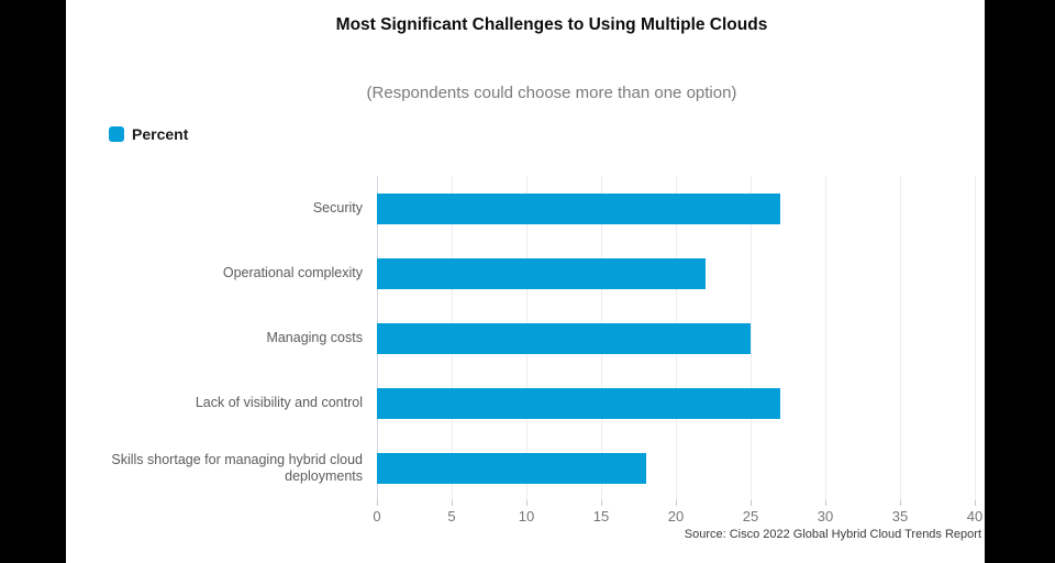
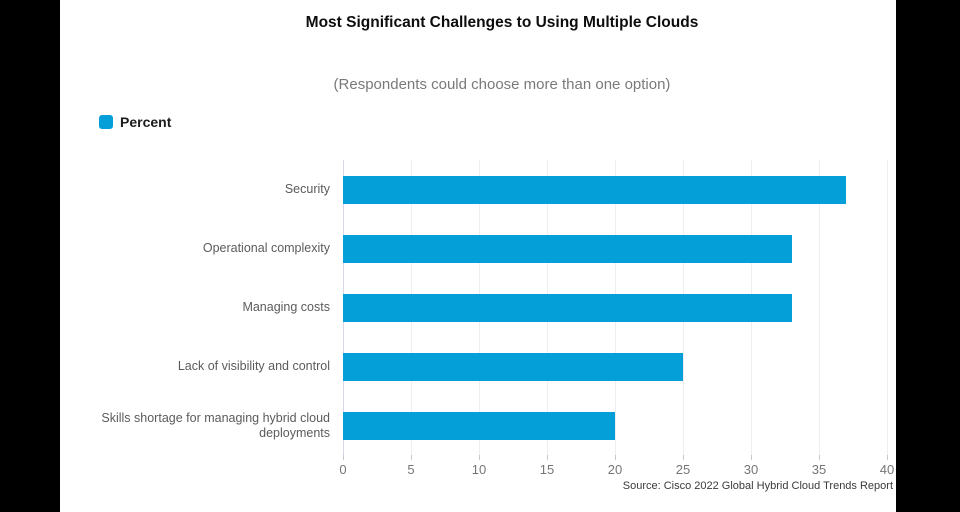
Security: 27 -> 37
Operational complexity: 22 -> 33
Managing costs: 25 -> 33
Lack of visibility and control: 27 -> 25
Skills shortage for managing hybrid cloud deployments: 18 -> 20
